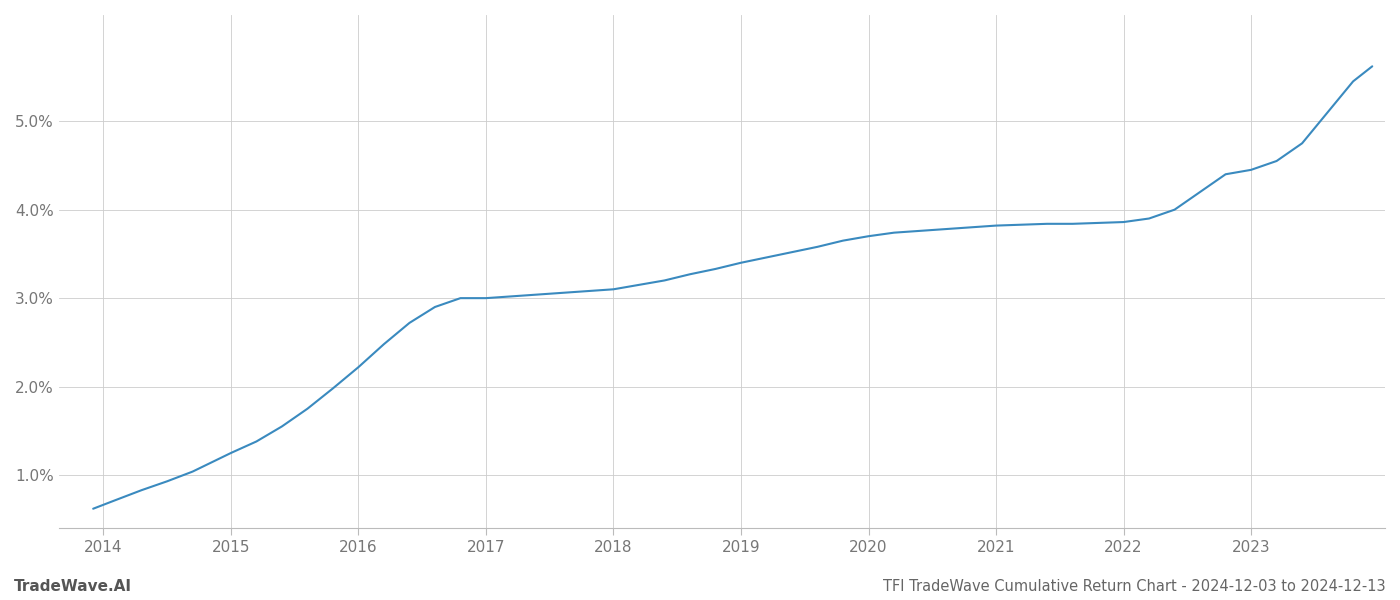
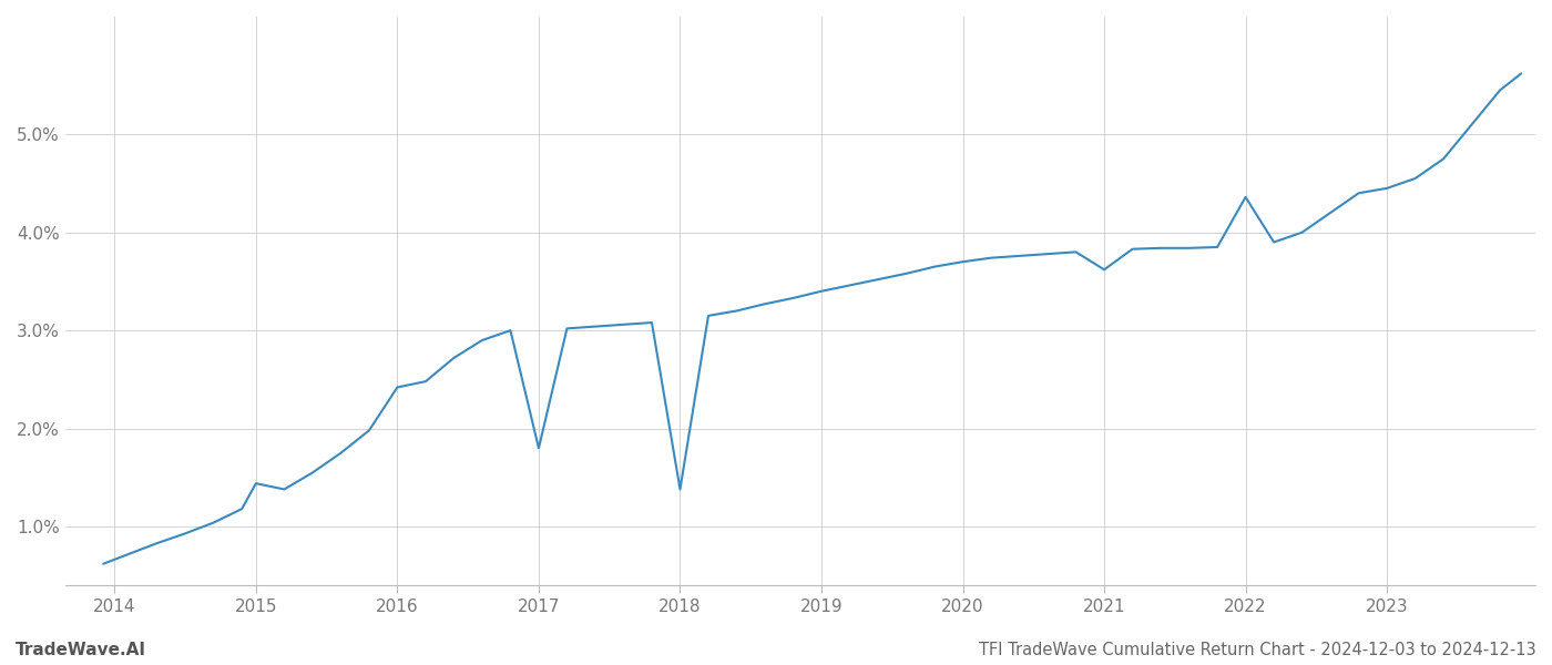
2015: 1.25% -> 1.44%
2016: 2.22% -> 2.42%
2017: 3.00% -> 1.80%
2018: 3.10% -> 1.38%
2021: 3.82% -> 3.62%
2022: 3.86% -> 4.36%
